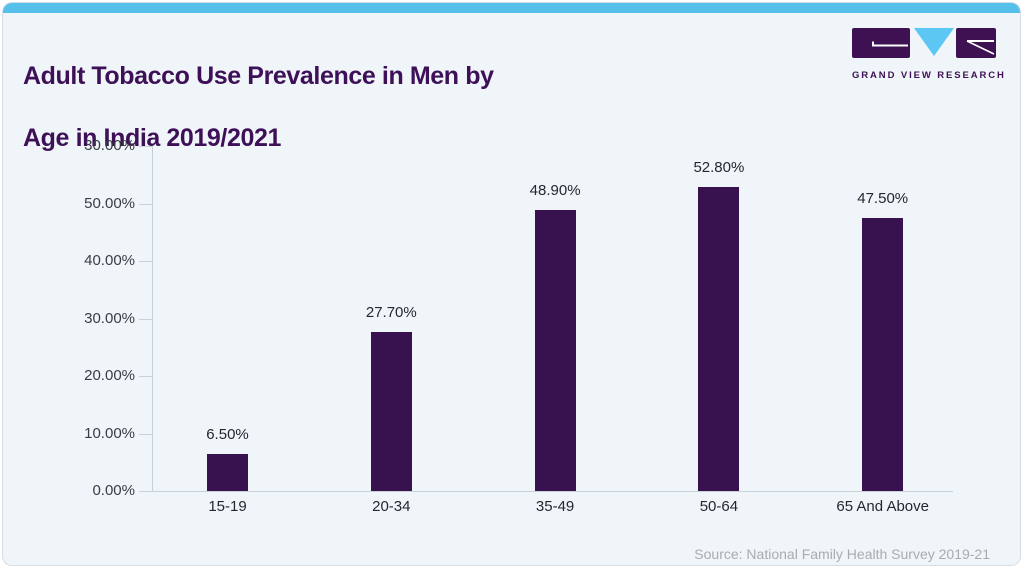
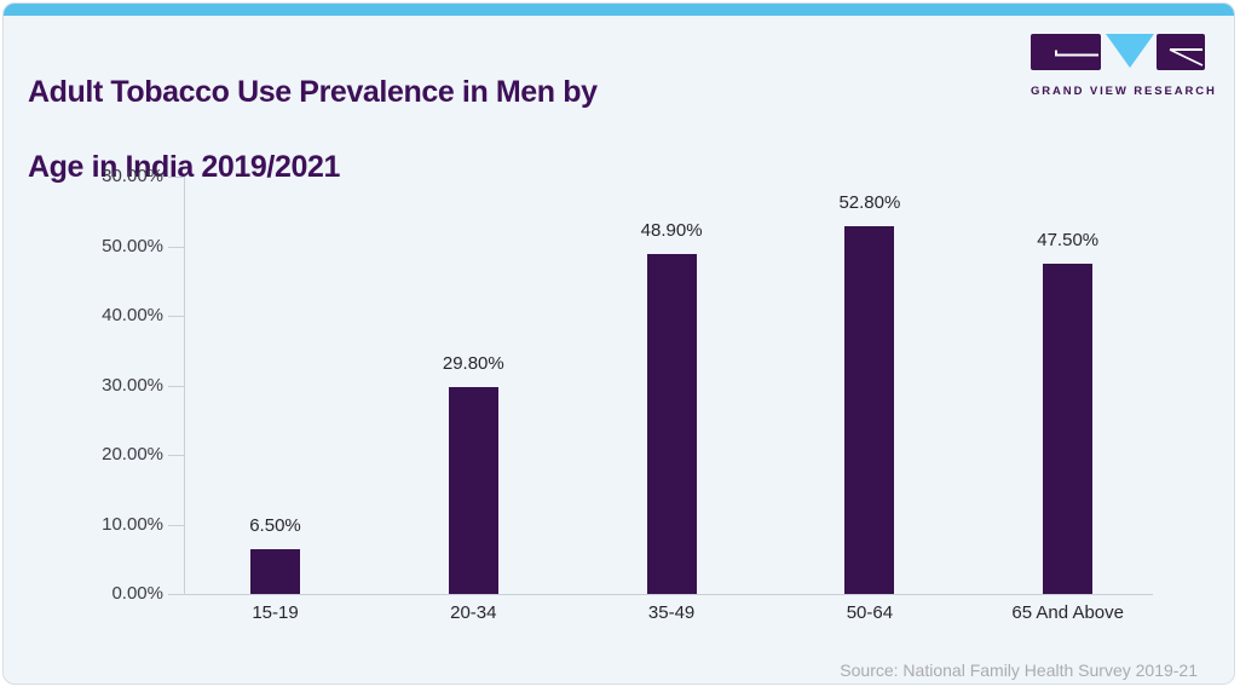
20-34: 27.70% -> 29.80%
